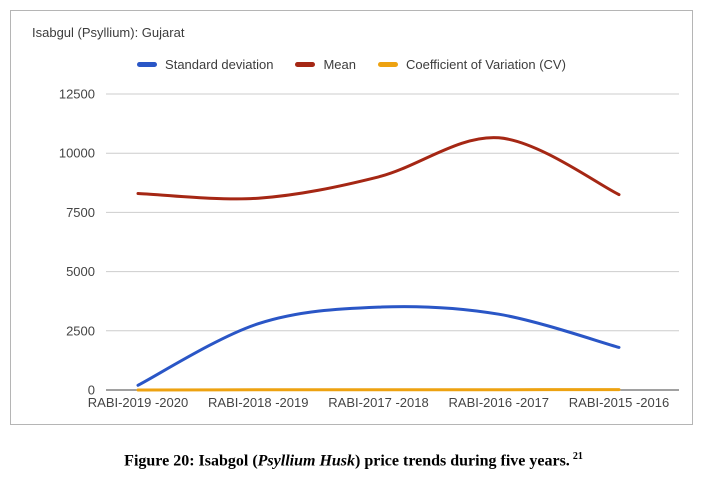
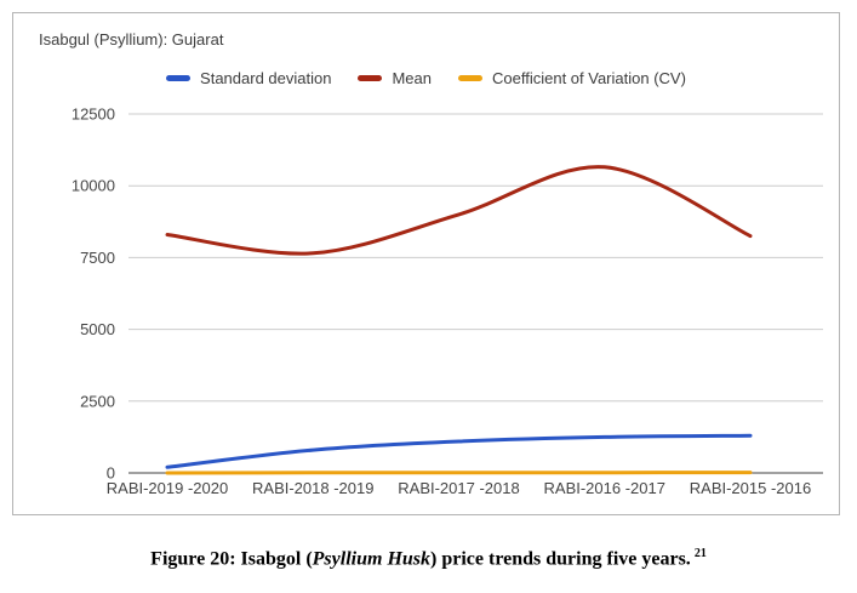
Standard deviation/RABI-2018 -2019: 2800 -> 800
Mean/RABI-2018 -2019: 8100 -> 7600
Standard deviation/RABI-2017 -2018: 3500 -> 1100
Standard deviation/RABI-2016 -2017: 3200 -> 1200
Standard deviation/RABI-2015 -2016: 1800 -> 1300
